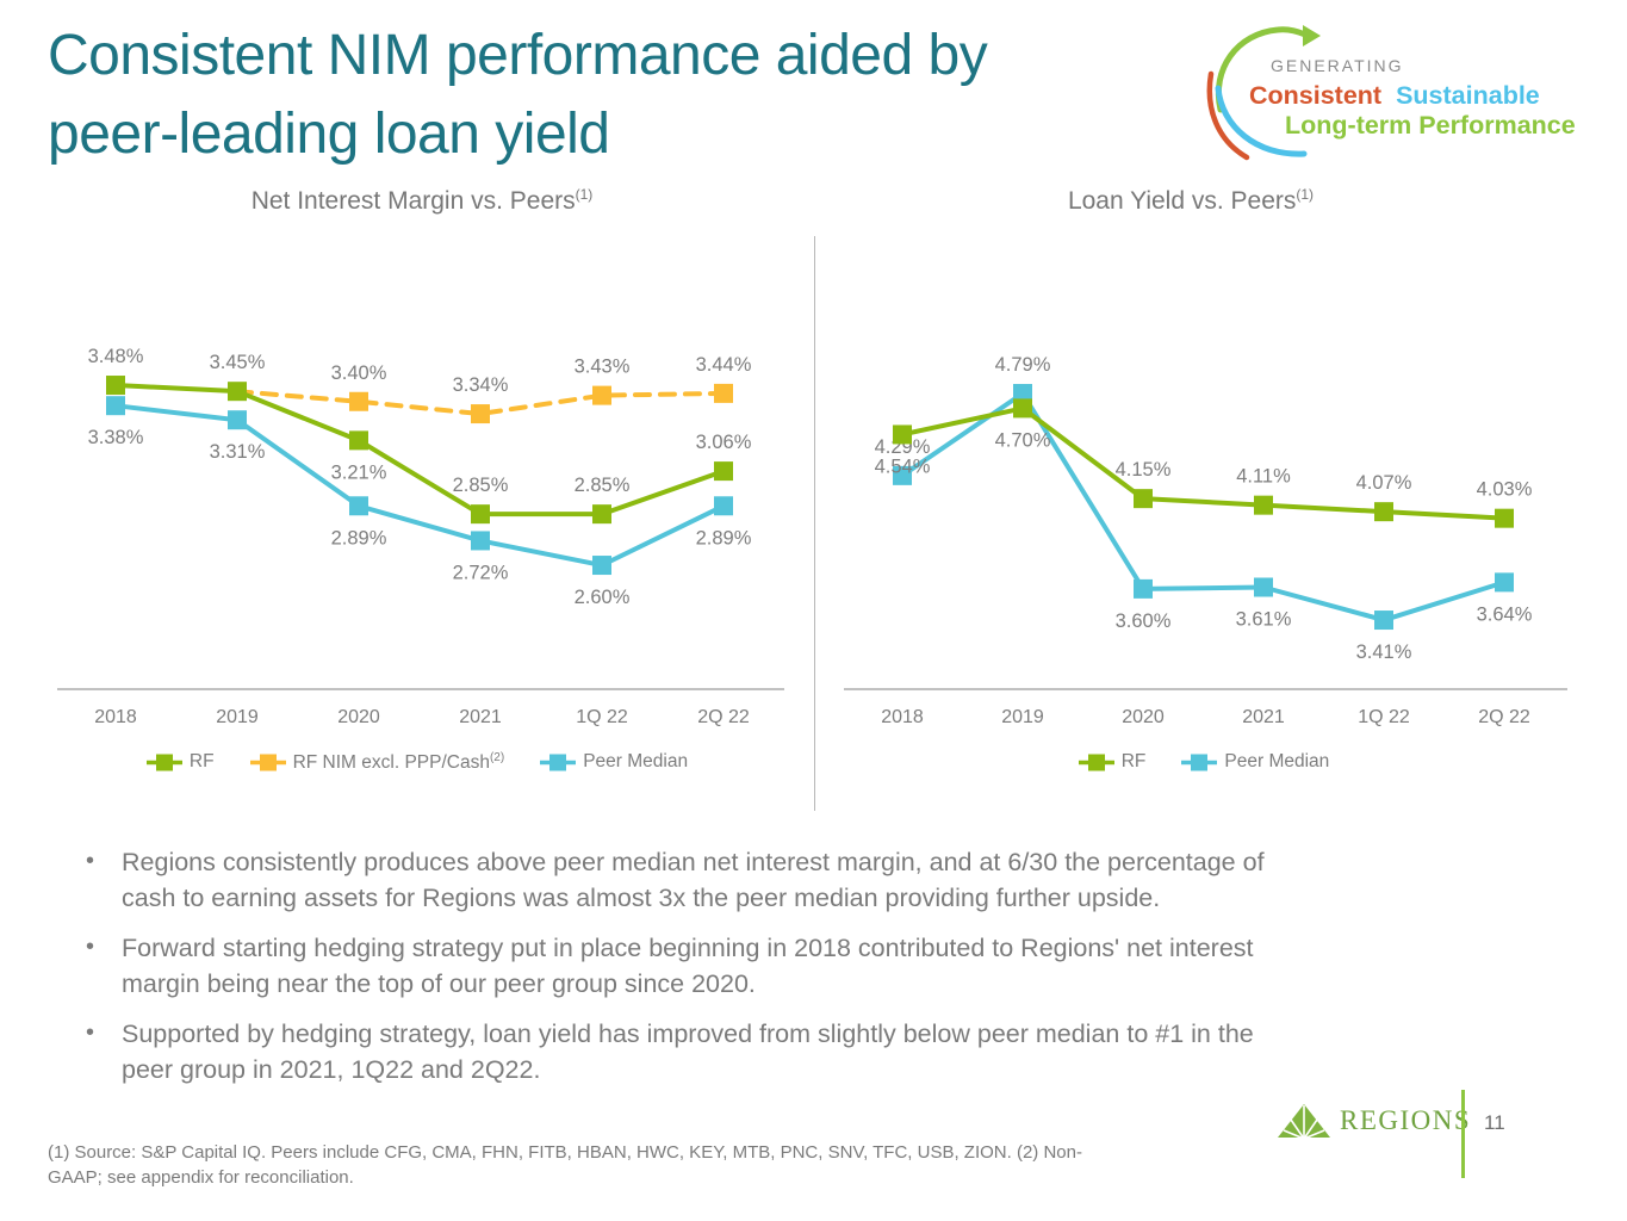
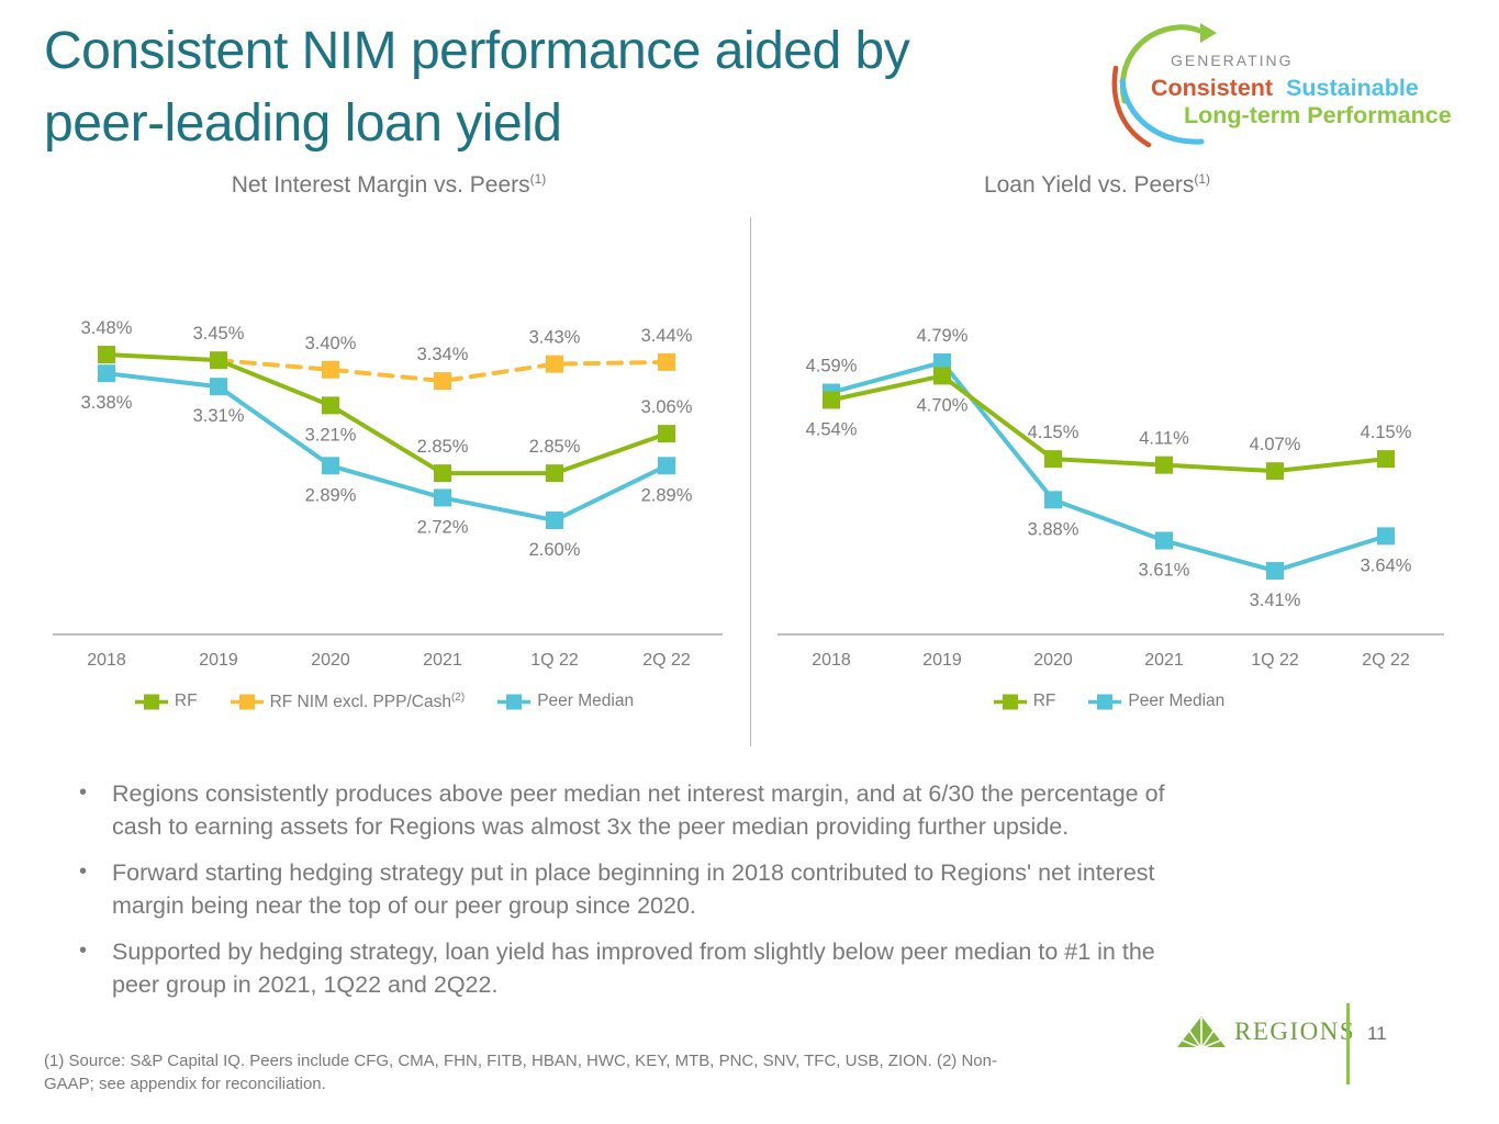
Loan Yield vs. Peers/Peer Median/2018: 4.29% -> 4.59%
Loan Yield vs. Peers/Peer Median/2020: 3.60% -> 3.88%
Loan Yield vs. Peers/RF/2Q 22: 4.03% -> 4.15%
